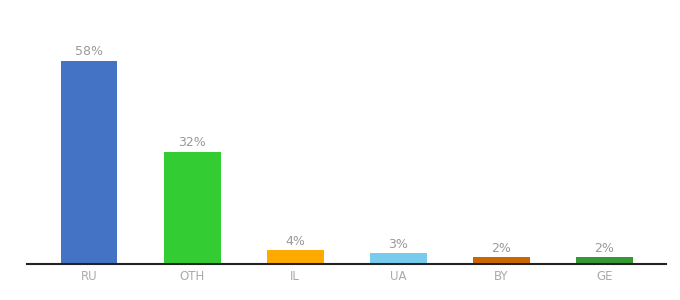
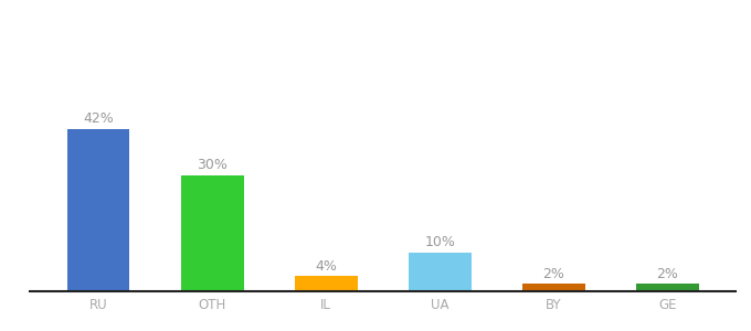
RU: 58% -> 42%
OTH: 32% -> 30%
UA: 3% -> 10%
